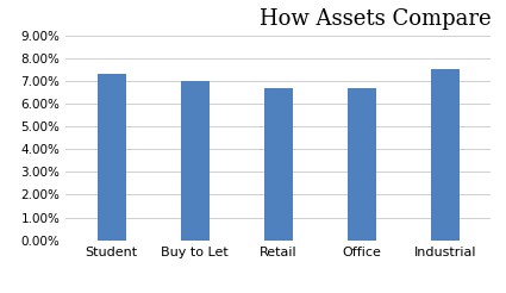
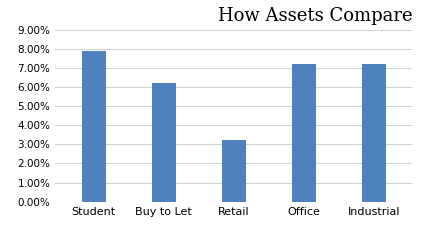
Student: 7.3% -> 7.9%
Buy to Let: 7.0% -> 6.2%
Retail: 6.7% -> 3.2%
Office: 6.7% -> 7.2%
Industrial: 7.5% -> 7.2%
